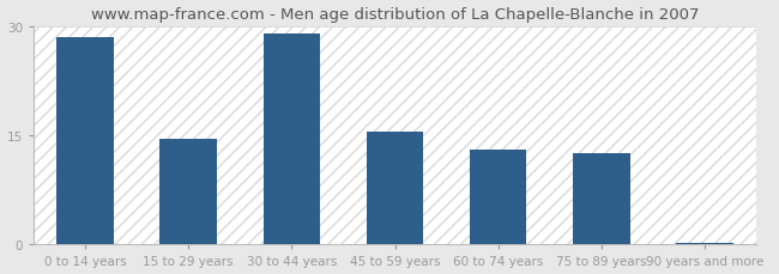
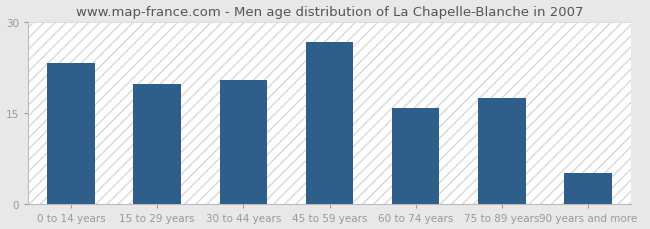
0 to 14 years: 28.5 -> 23.2
15 to 29 years: 14.5 -> 19.8
30 to 44 years: 29.0 -> 20.4
45 to 59 years: 15.5 -> 26.6
60 to 74 years: 13.0 -> 15.8
75 to 89 years: 12.5 -> 17.4
90 years and more: 0.3 -> 5.2
